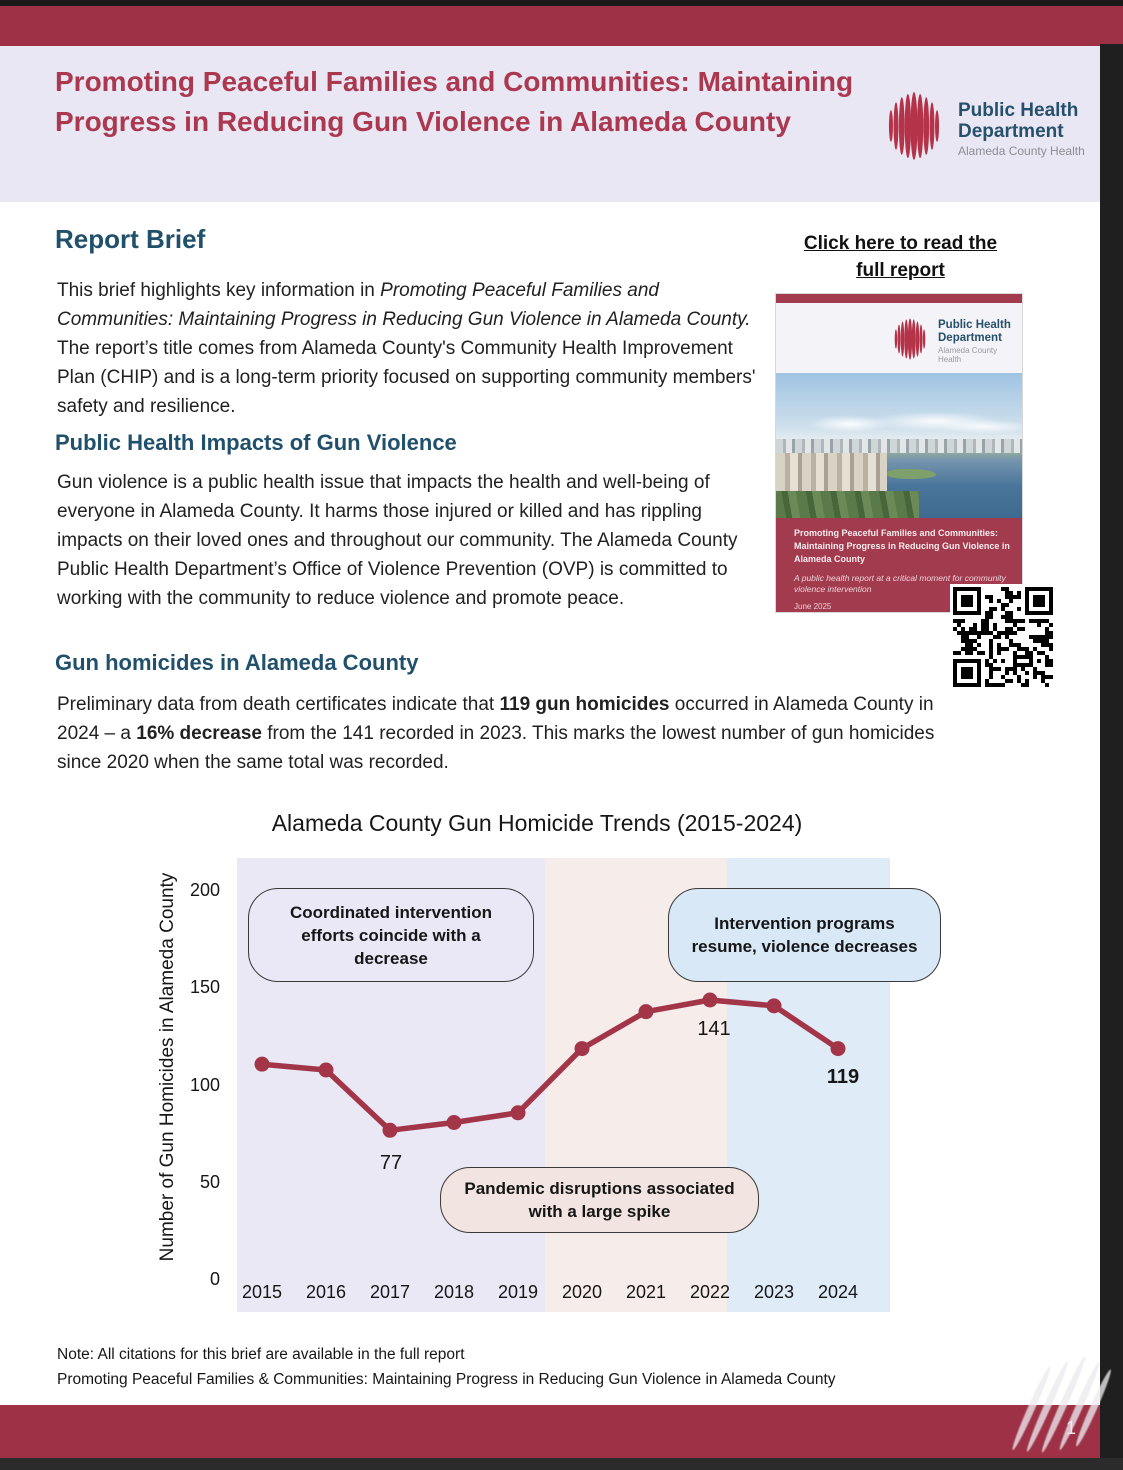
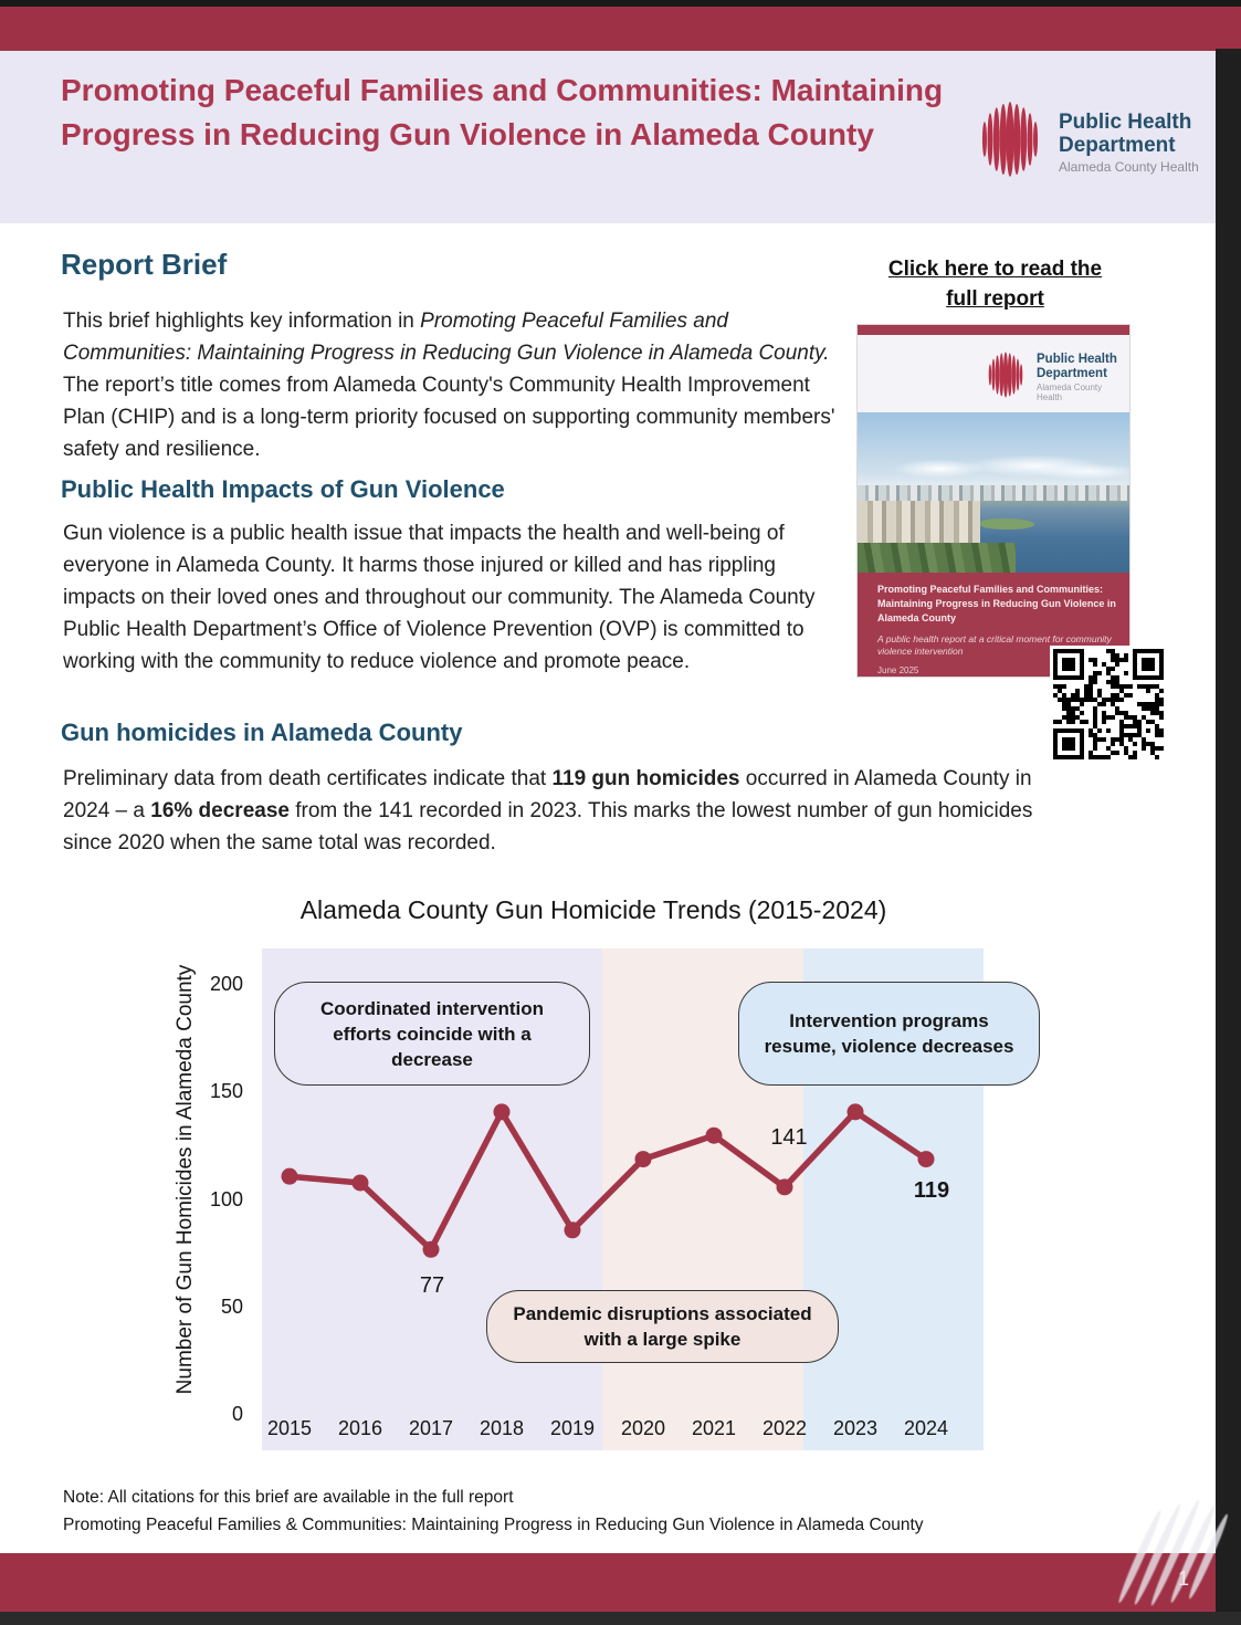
2018: 81 -> 141
2021: 138 -> 130
2022: 144 -> 106
